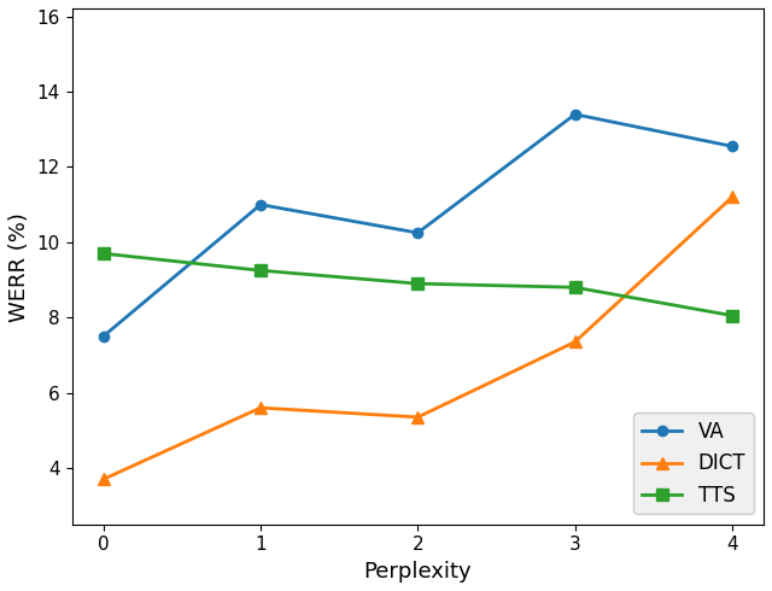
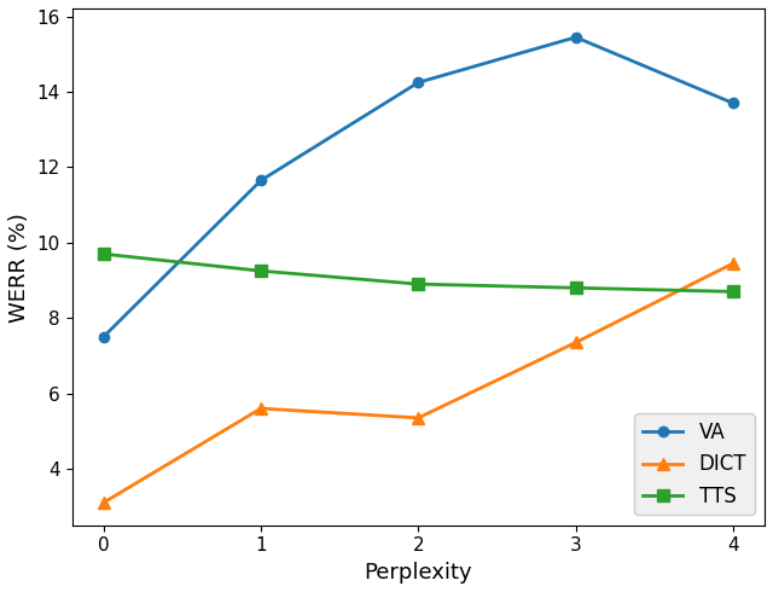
DICT/0: 3.70 -> 3.10
VA/1: 11.00 -> 11.65
VA/2: 10.25 -> 14.25
VA/3: 13.40 -> 15.45
VA/4: 12.55 -> 13.70
DICT/4: 11.20 -> 9.45
TTS/4: 8.05 -> 8.70
